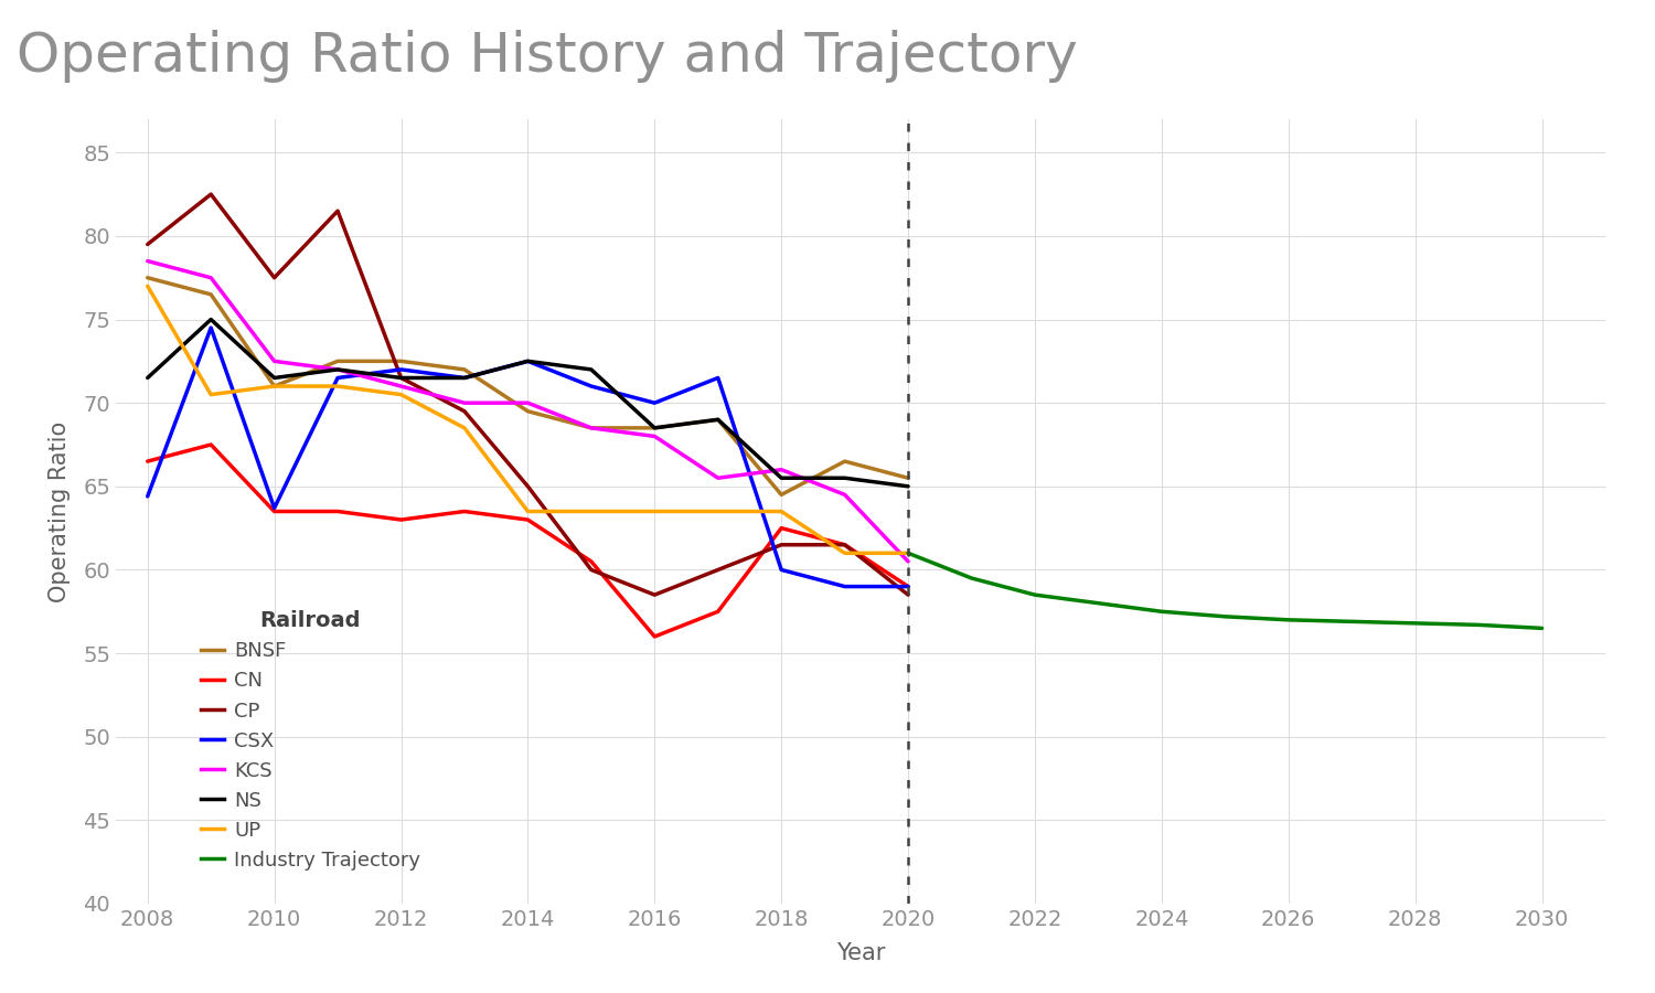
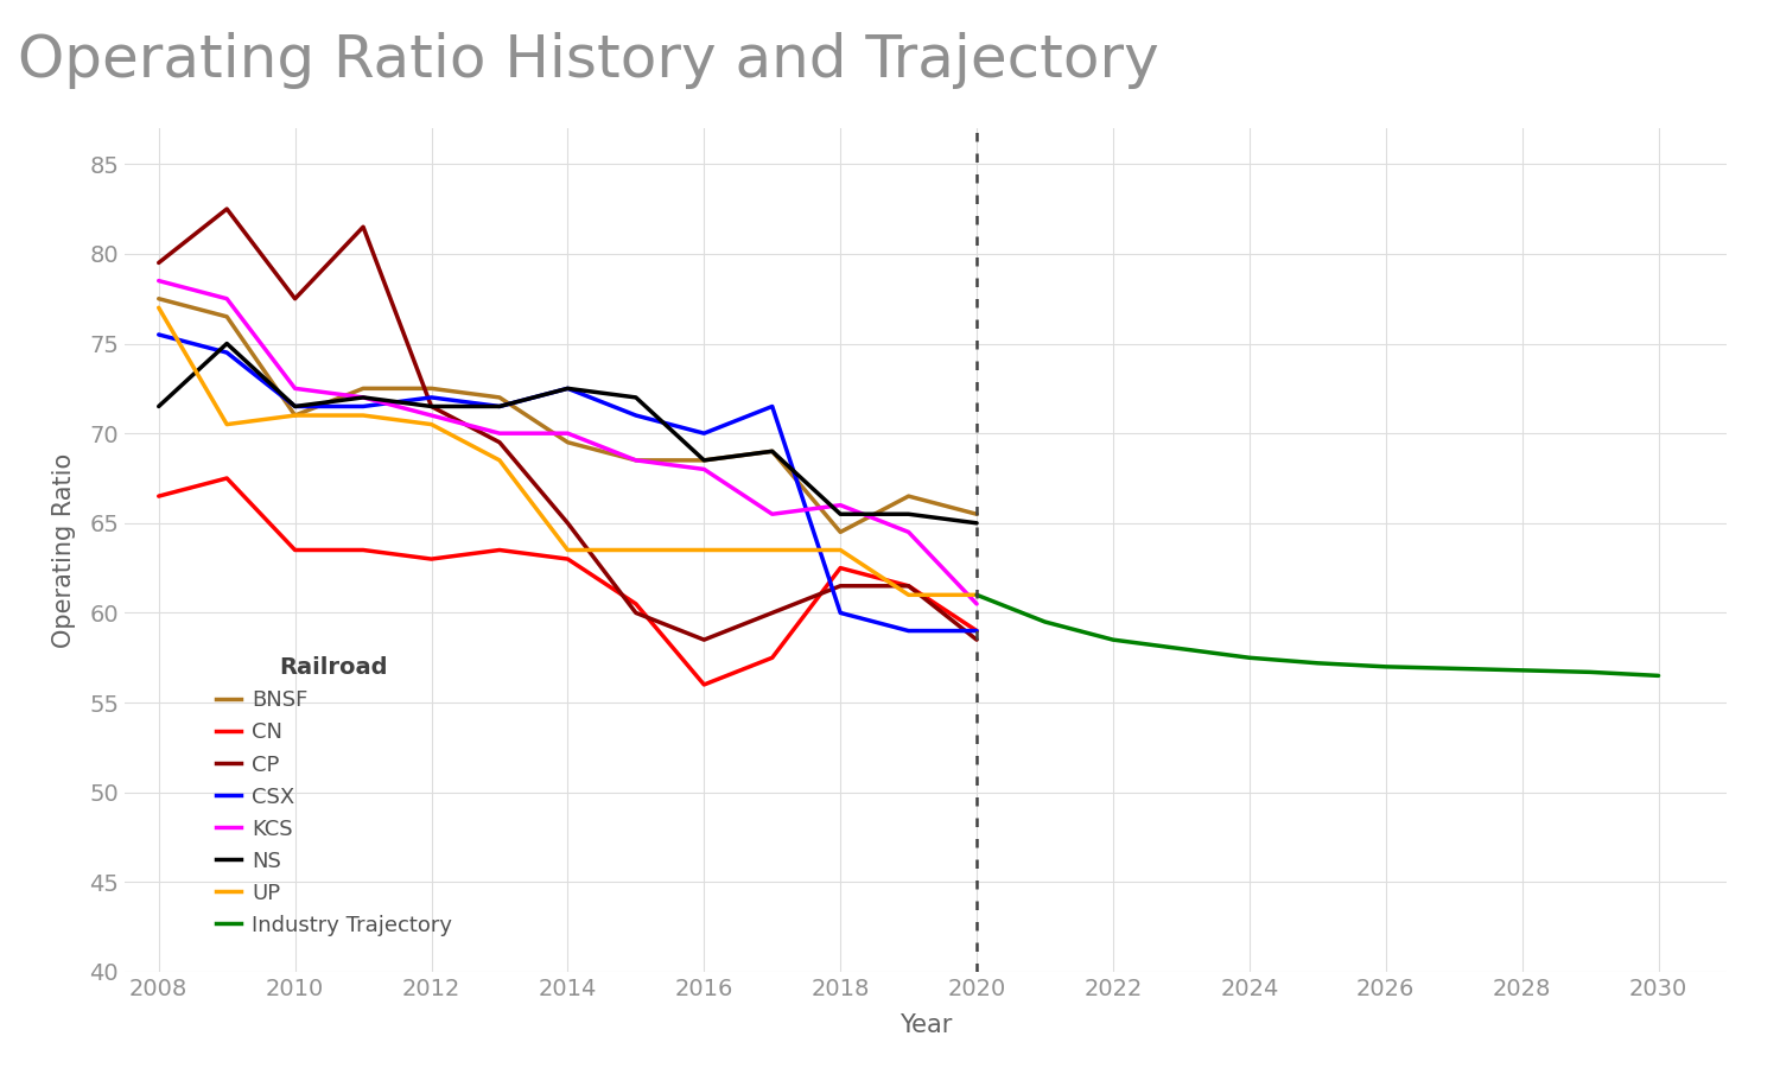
CSX/2008: 64.4 -> 75.5
CSX/2010: 63.7 -> 71.5
